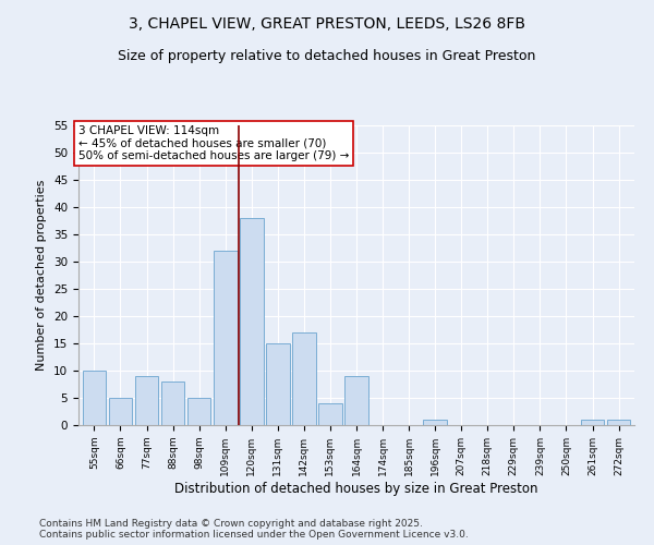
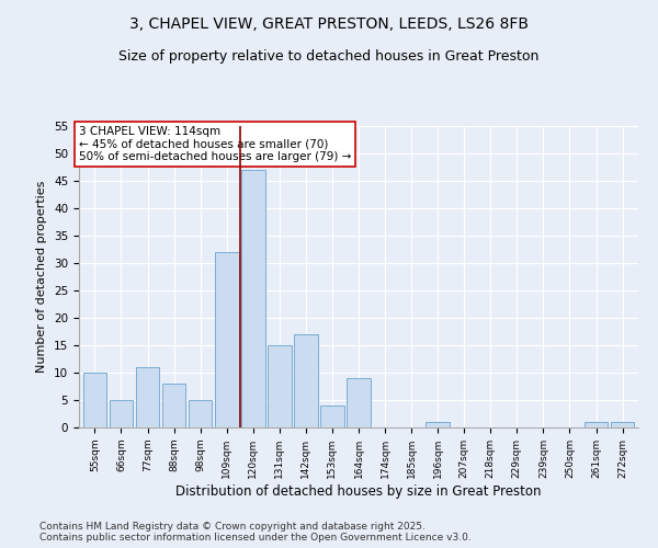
77sqm: 9 -> 11
120sqm: 38 -> 47
